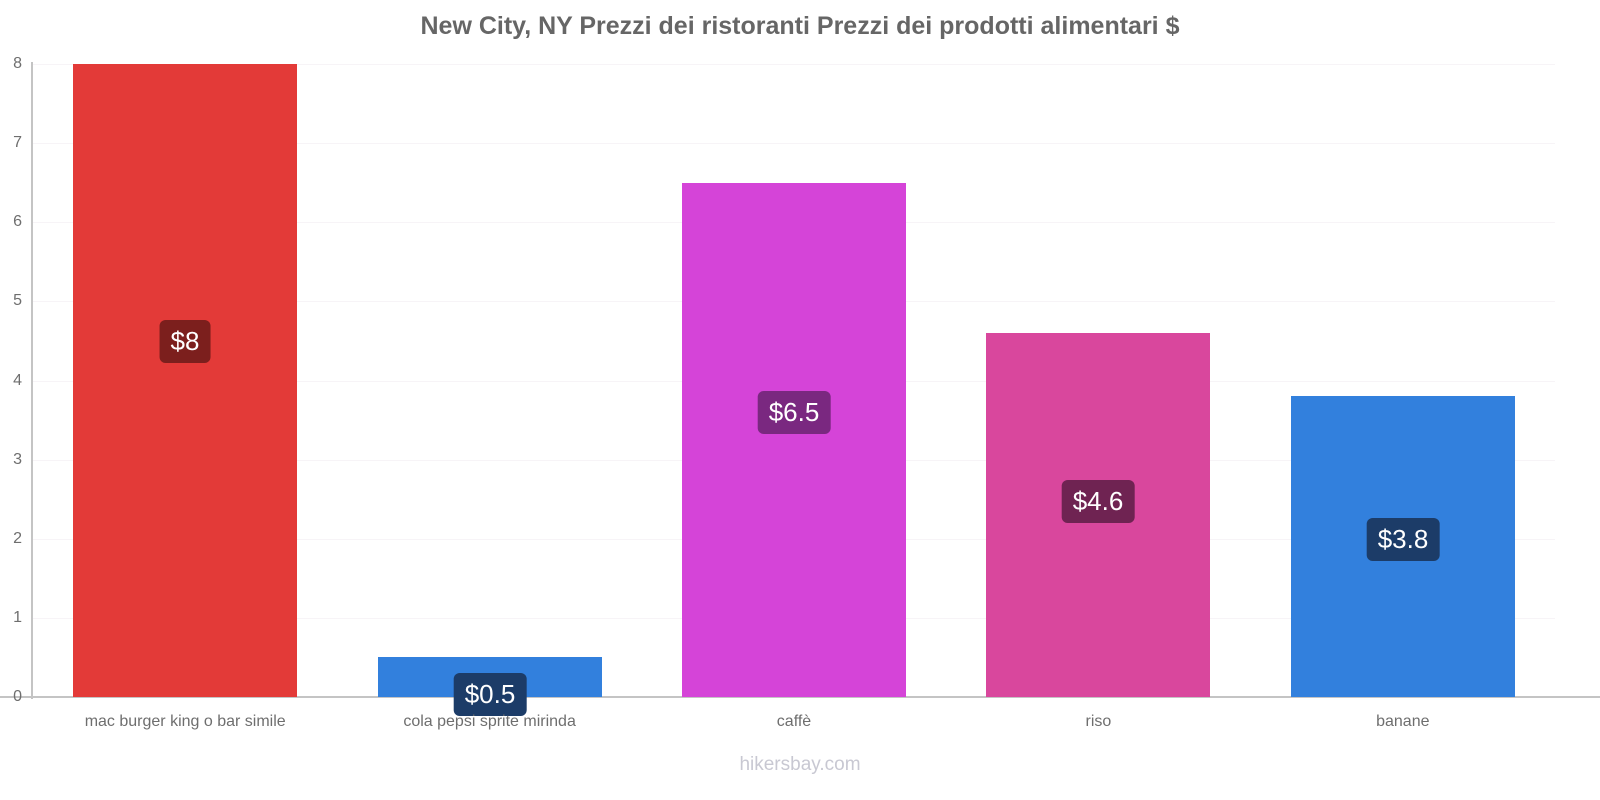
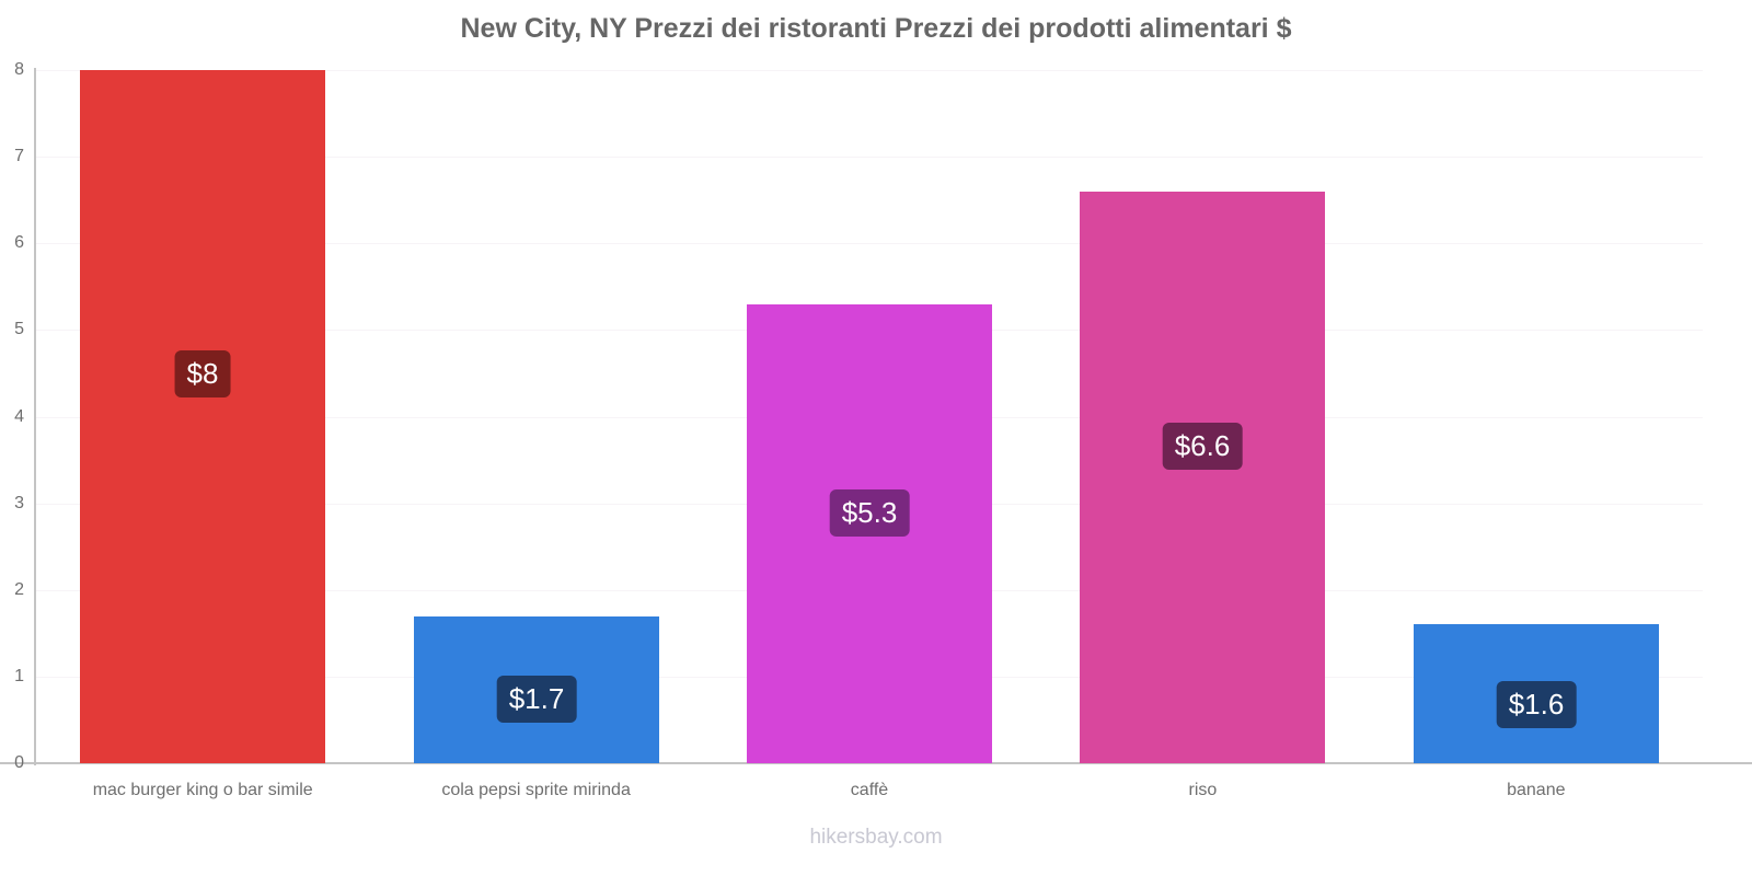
cola pepsi sprite mirinda: $0.5 -> $1.7
caffè: $6.5 -> $5.3
riso: $4.6 -> $6.6
banane: $3.8 -> $1.6
